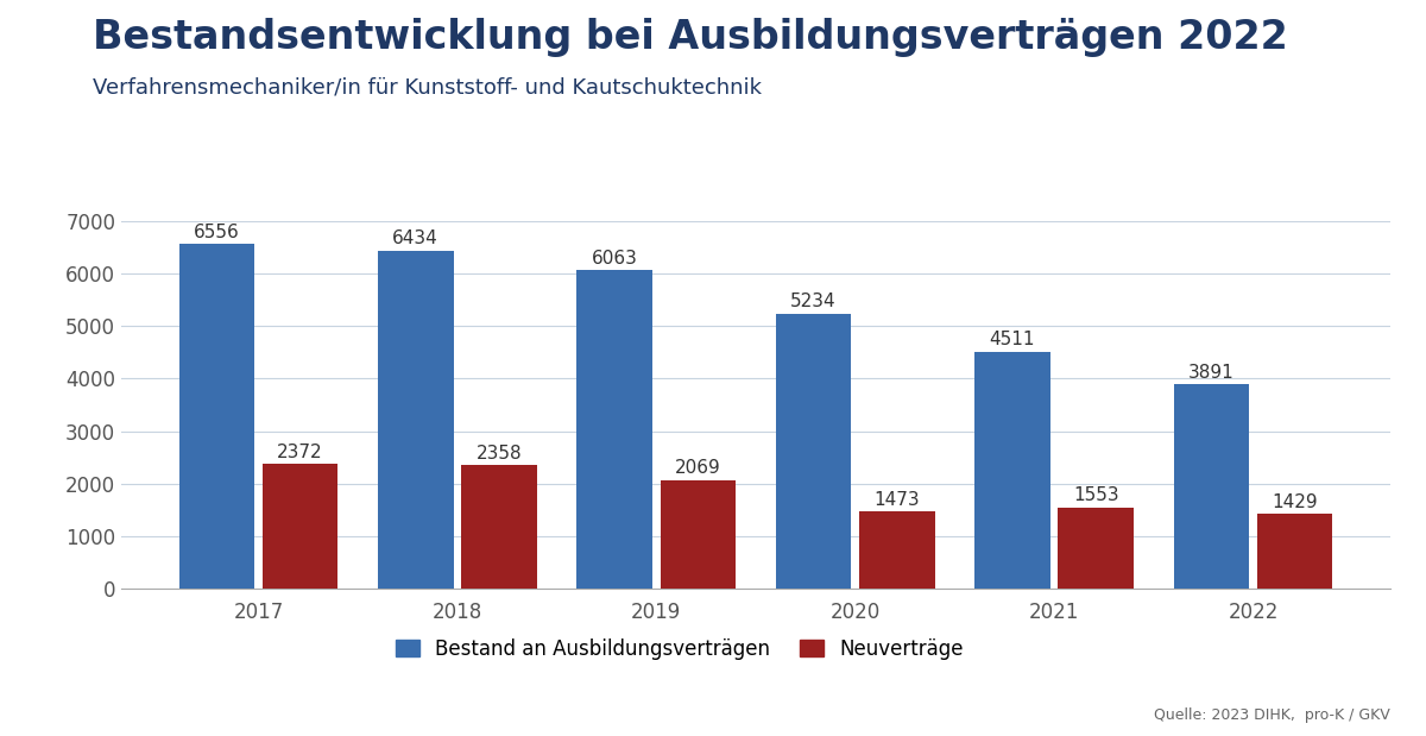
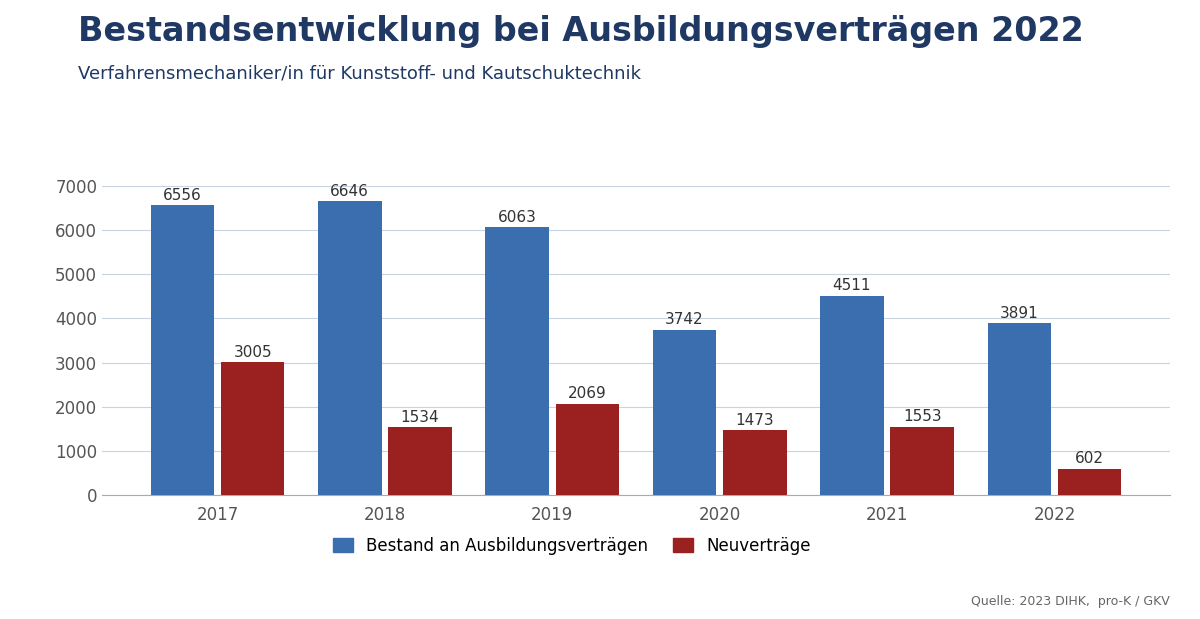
Neuverträge/2017: 2372 -> 3005
Bestand an Ausbildungsverträgen/2018: 6434 -> 6646
Neuverträge/2018: 2358 -> 1534
Bestand an Ausbildungsverträgen/2020: 5234 -> 3742
Neuverträge/2022: 1429 -> 602
